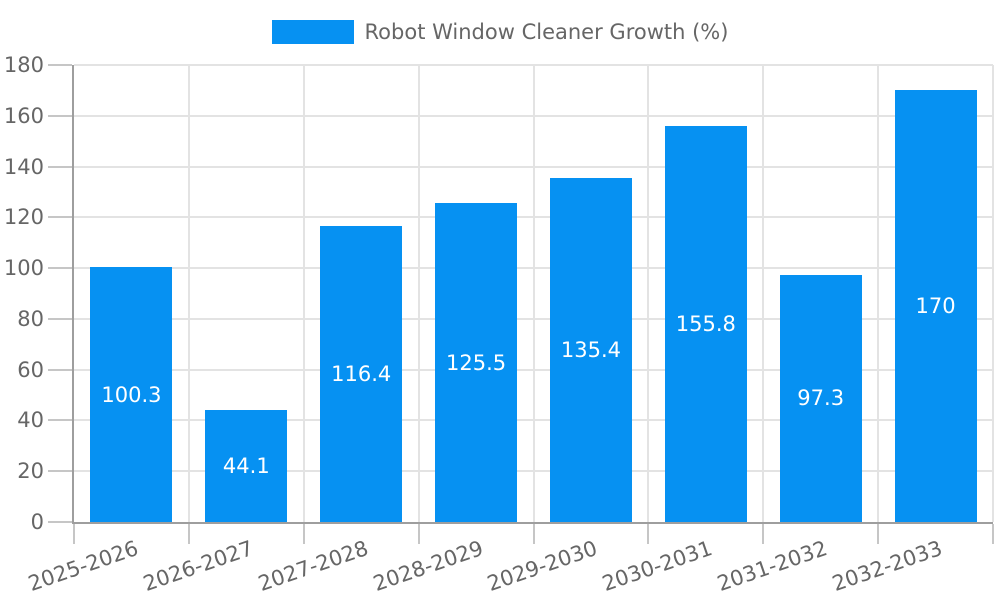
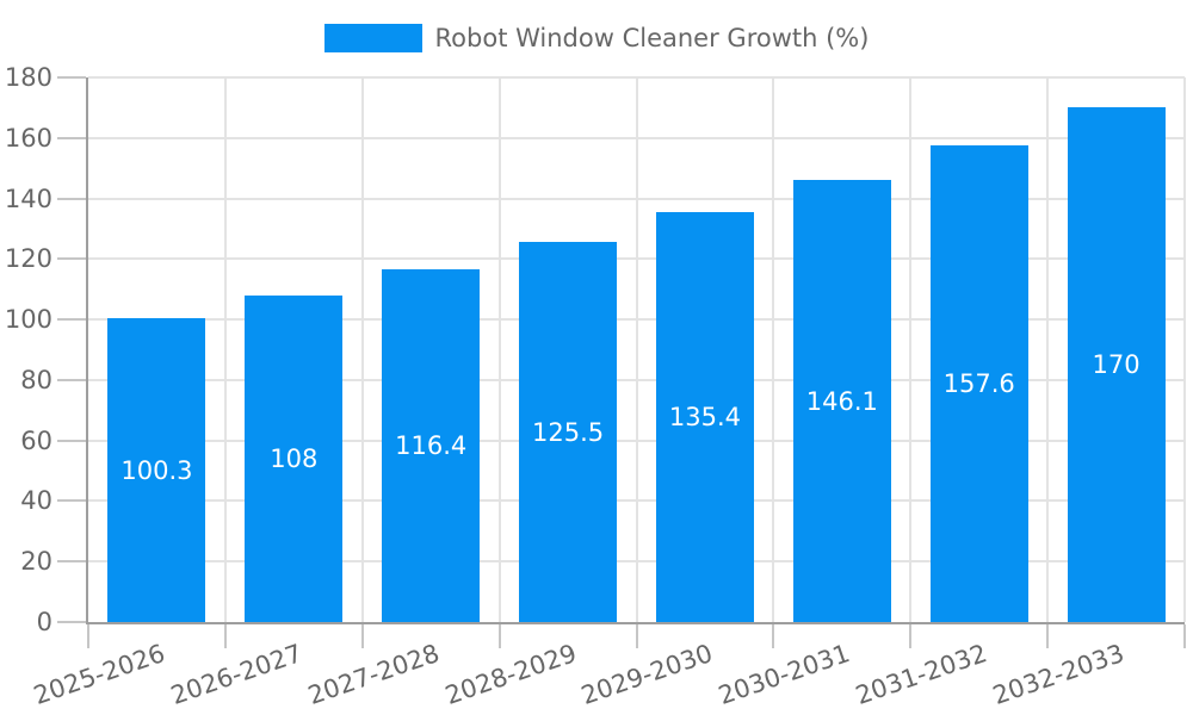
2026-2027: 44.1 -> 108
2030-2031: 155.8 -> 146.1
2031-2032: 97.3 -> 157.6
